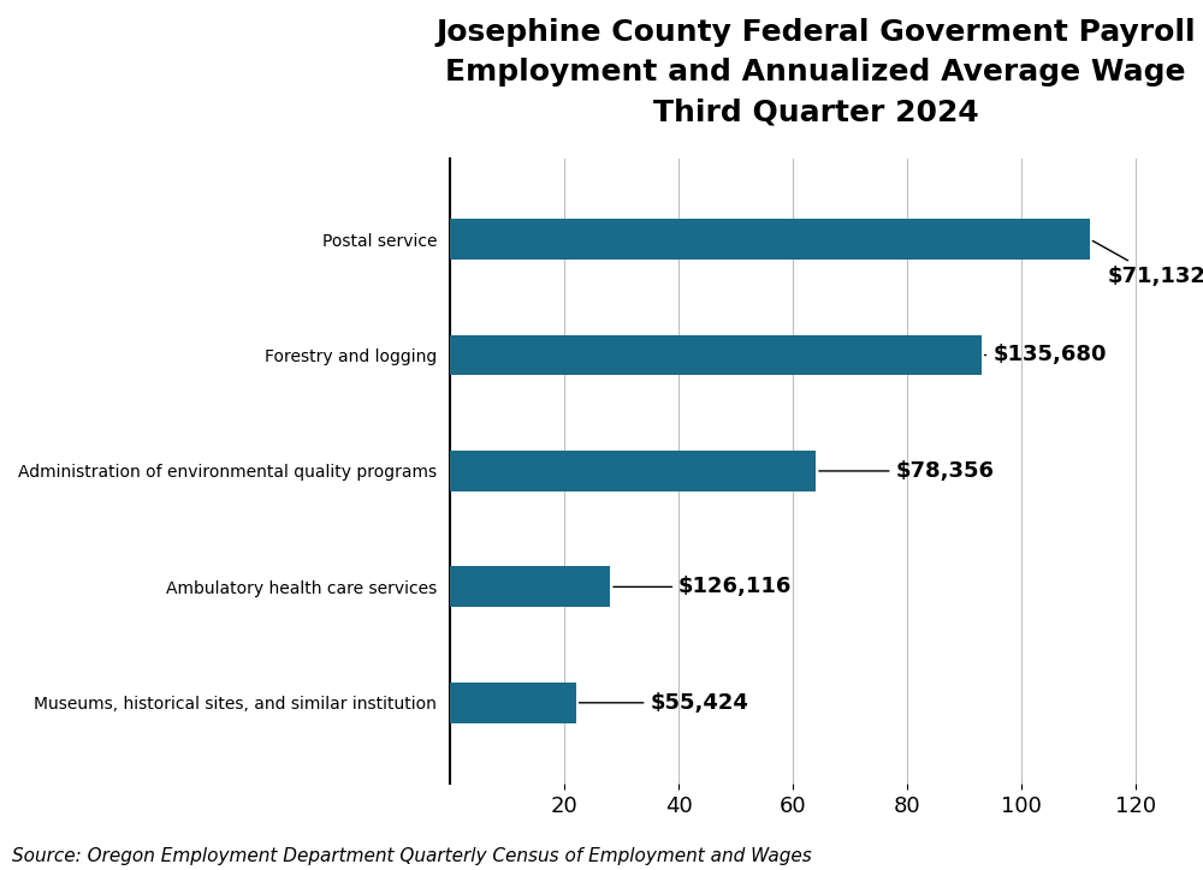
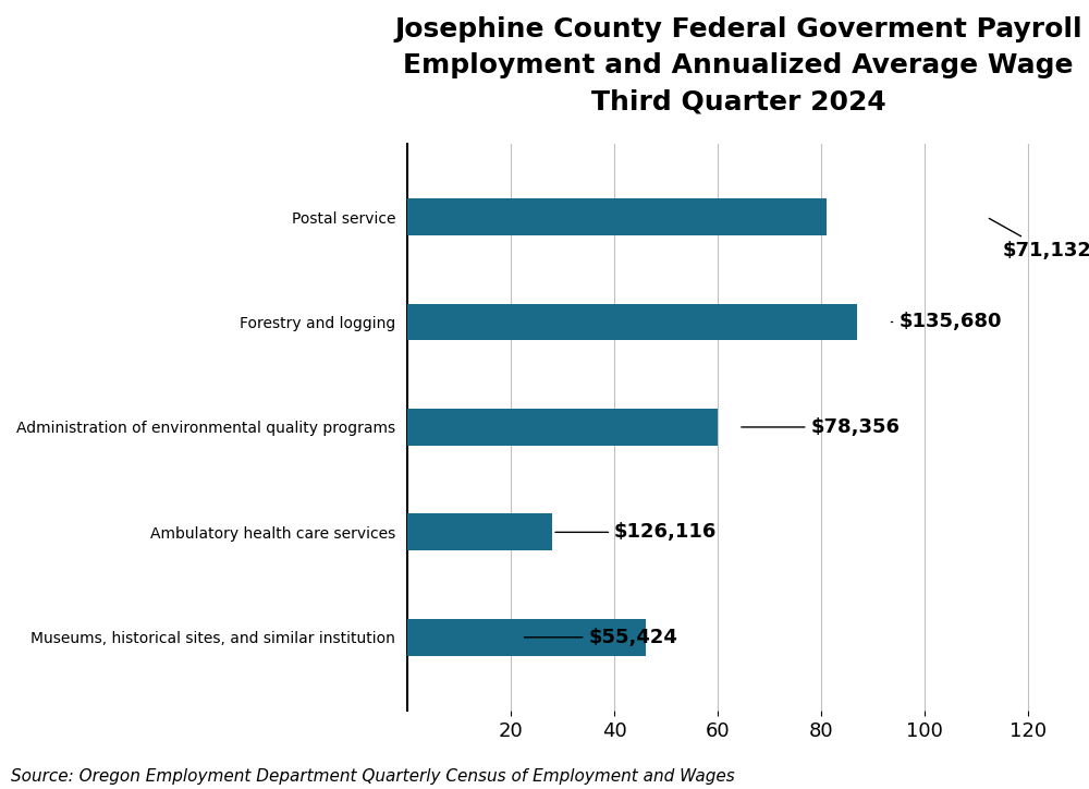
Postal service: 112 -> 81
Forestry and logging: 93 -> 87
Administration of environmental quality programs: 64 -> 60
Museums, historical sites, and similar institution: 22 -> 46
